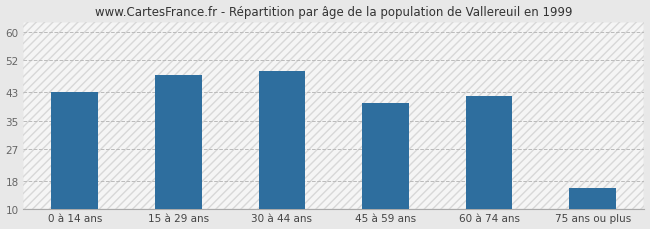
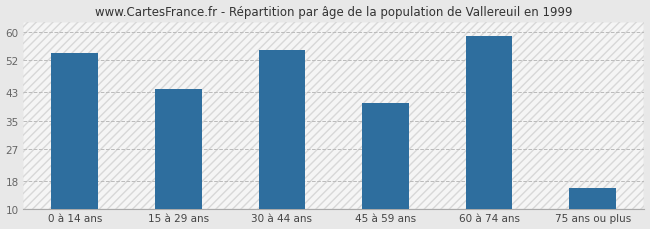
0 à 14 ans: 43 -> 54
15 à 29 ans: 48 -> 44
30 à 44 ans: 49 -> 55
60 à 74 ans: 42 -> 59
